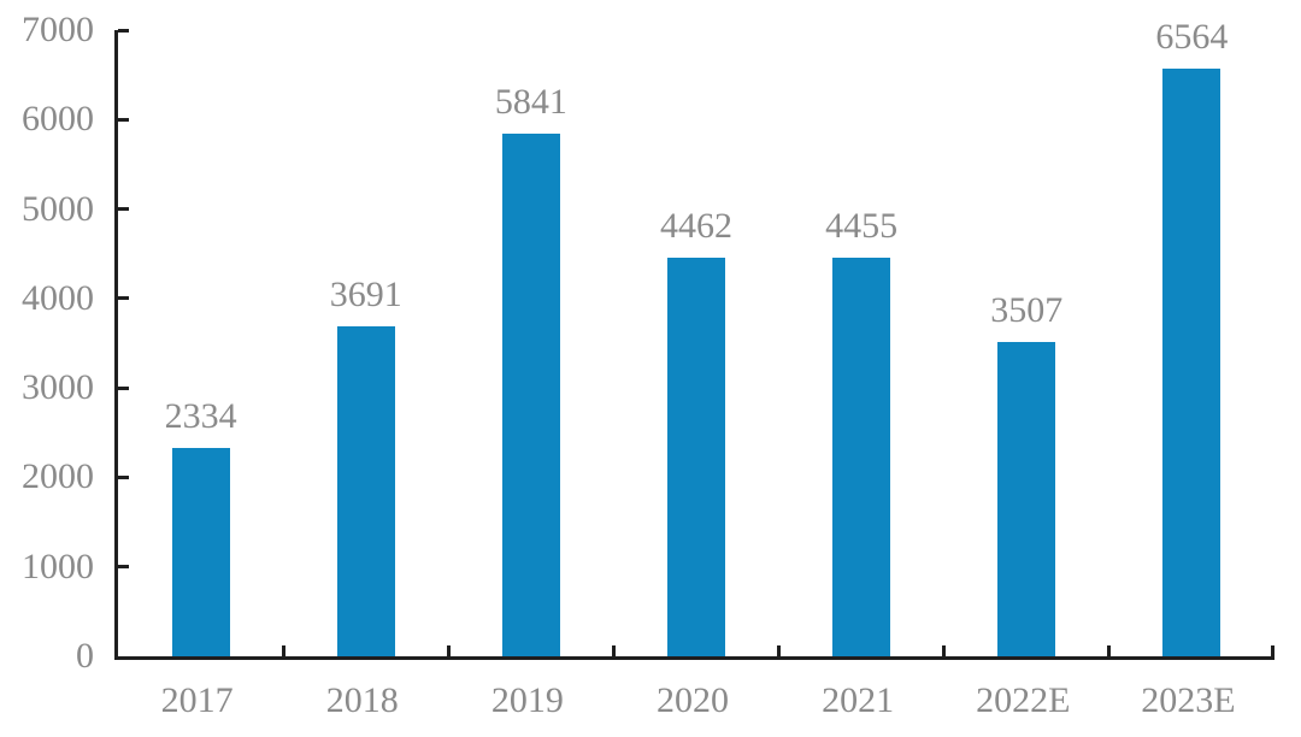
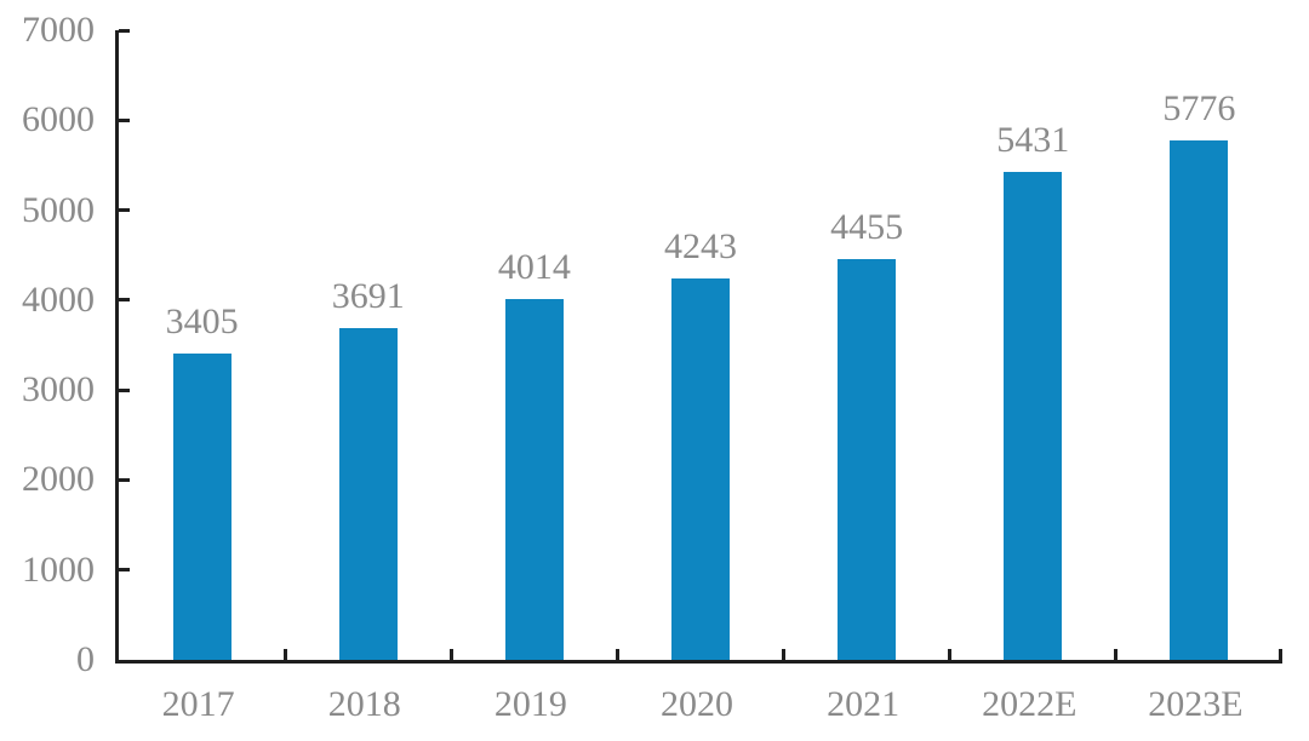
2017: 2334 -> 3405
2019: 5841 -> 4014
2020: 4462 -> 4243
2022E: 3507 -> 5431
2023E: 6564 -> 5776
